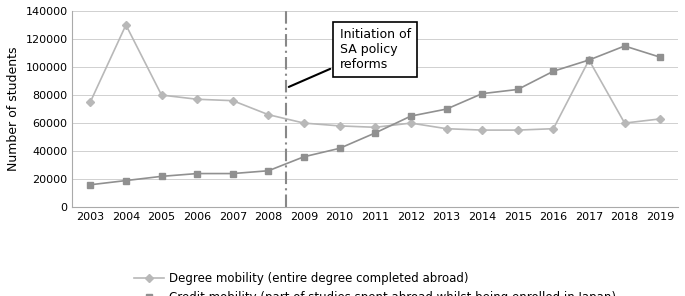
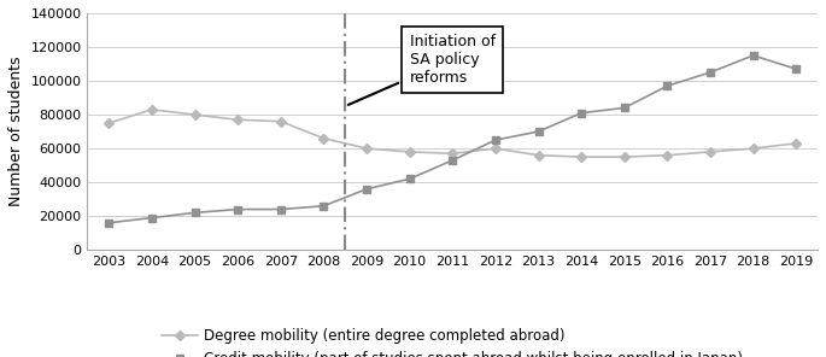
Degree mobility (entire degree completed abroad)/2004: 130000 -> 83000
Degree mobility (entire degree completed abroad)/2017: 105000 -> 58000
